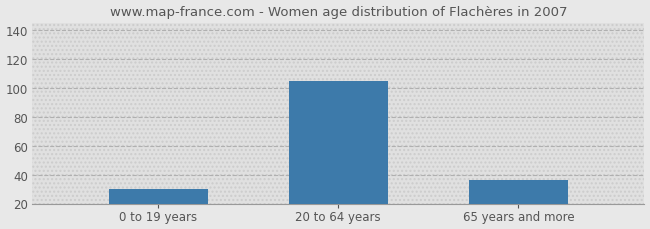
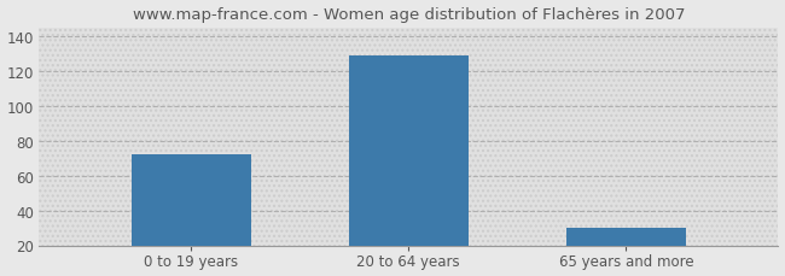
0 to 19 years: 30 -> 72
20 to 64 years: 105 -> 129
65 years and more: 36 -> 30
